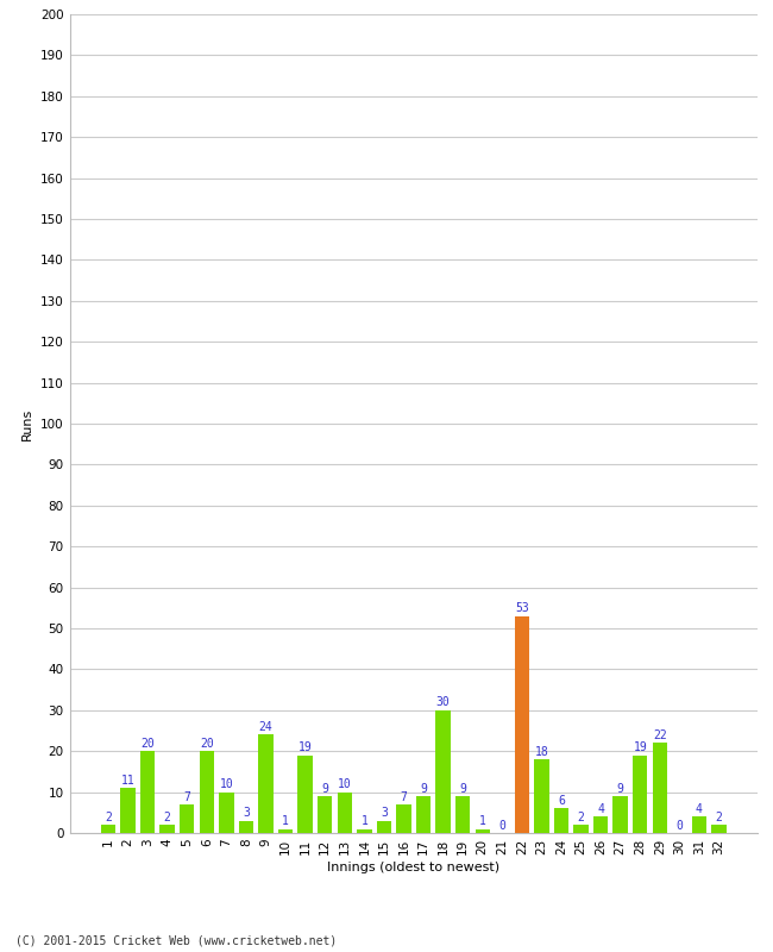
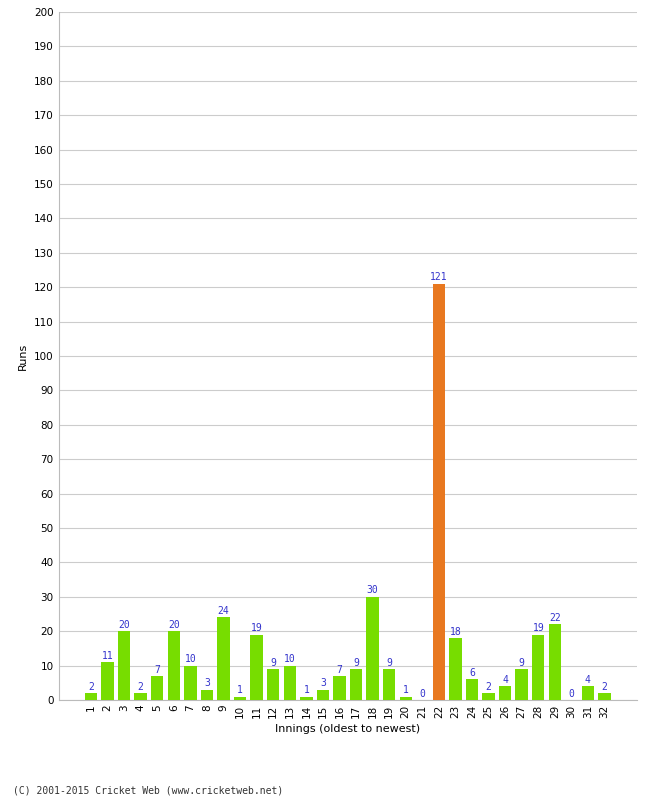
22: 53 -> 121
